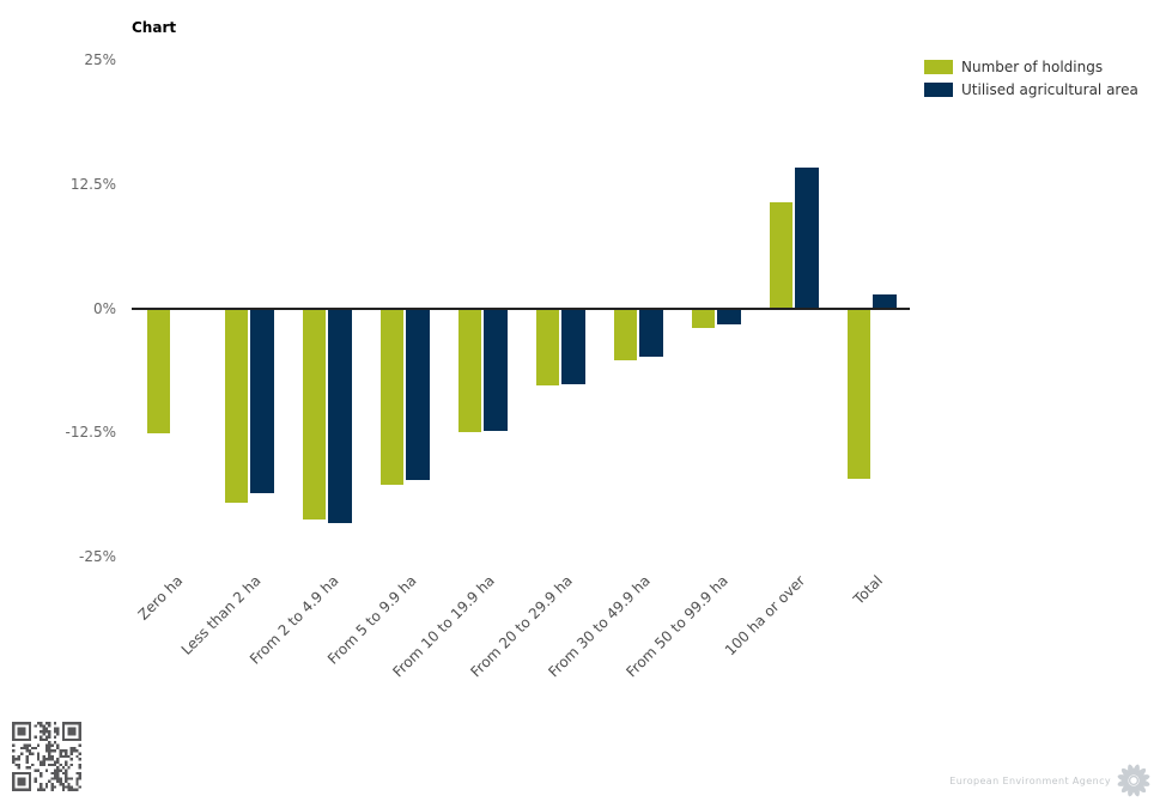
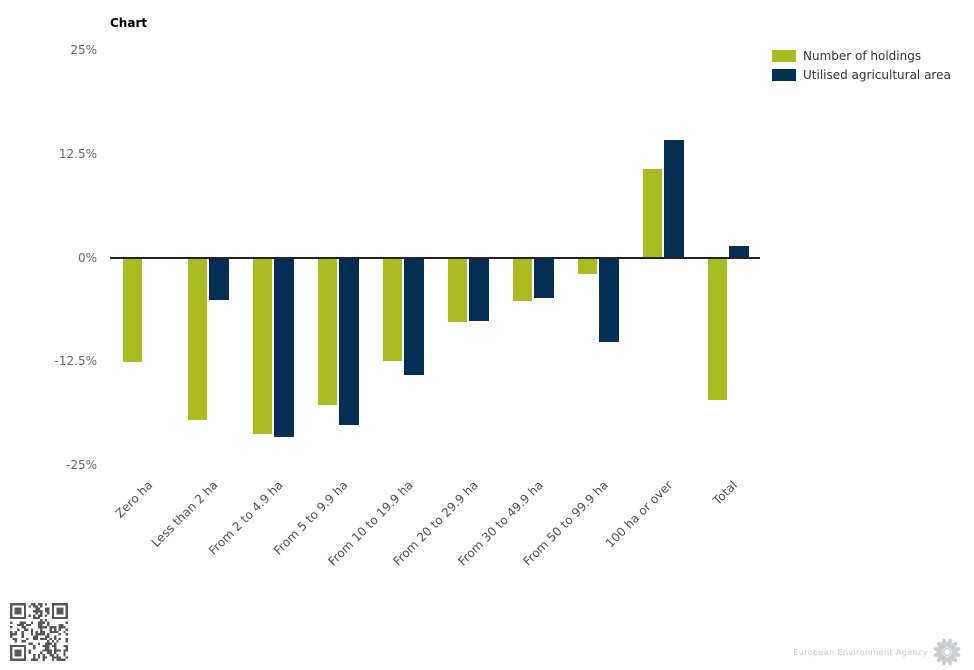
Utilised agricultural area/Less than 2 ha: -18% -> -5%
Utilised agricultural area/From 5 to 9.9 ha: -17% -> -20%
Utilised agricultural area/From 10 to 19.9 ha: -12% -> -14%
Utilised agricultural area/From 50 to 99.9 ha: -2% -> -10%
